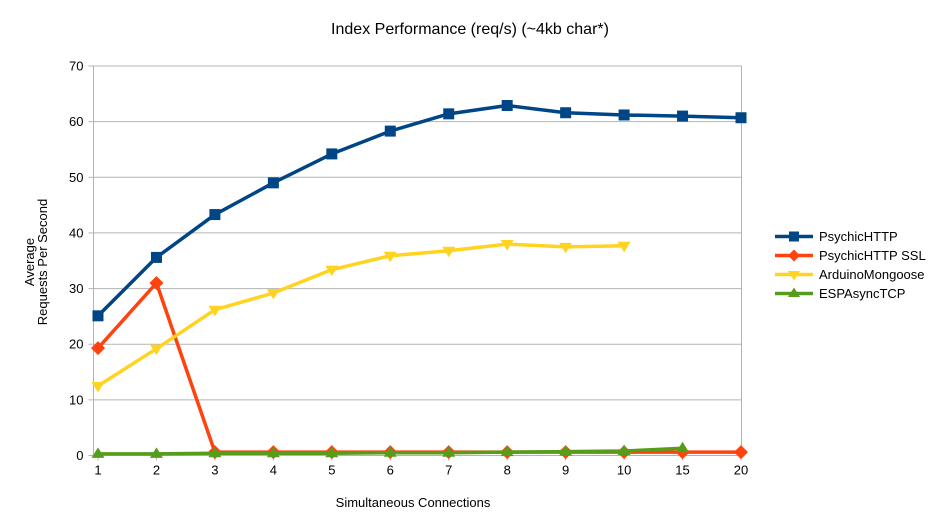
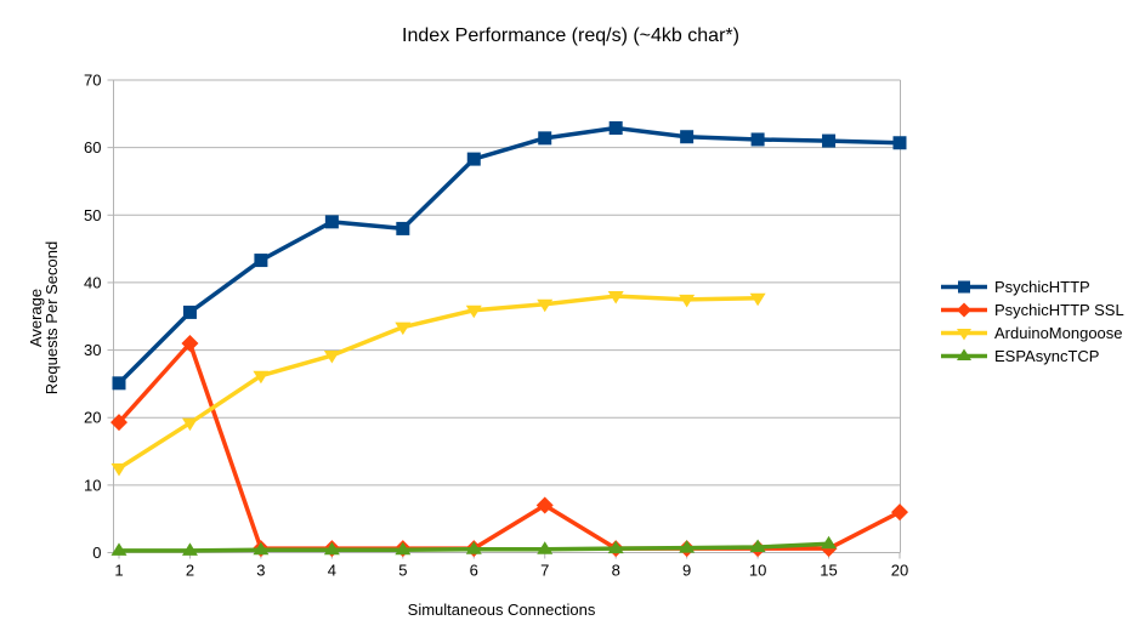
PsychicHTTP/5: 54 -> 48
PsychicHTTP SSL/7: 1 -> 7
PsychicHTTP SSL/20: 1 -> 6
